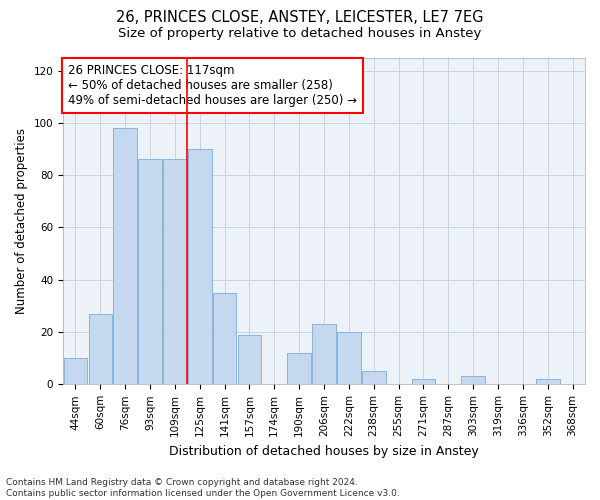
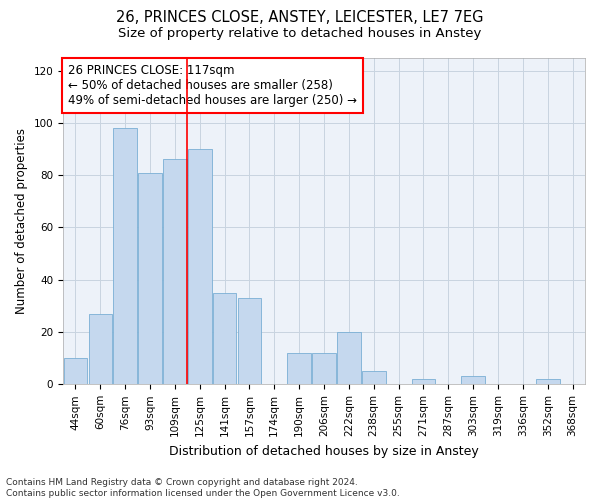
93sqm: 86 -> 81
157sqm: 19 -> 33
206sqm: 23 -> 12
